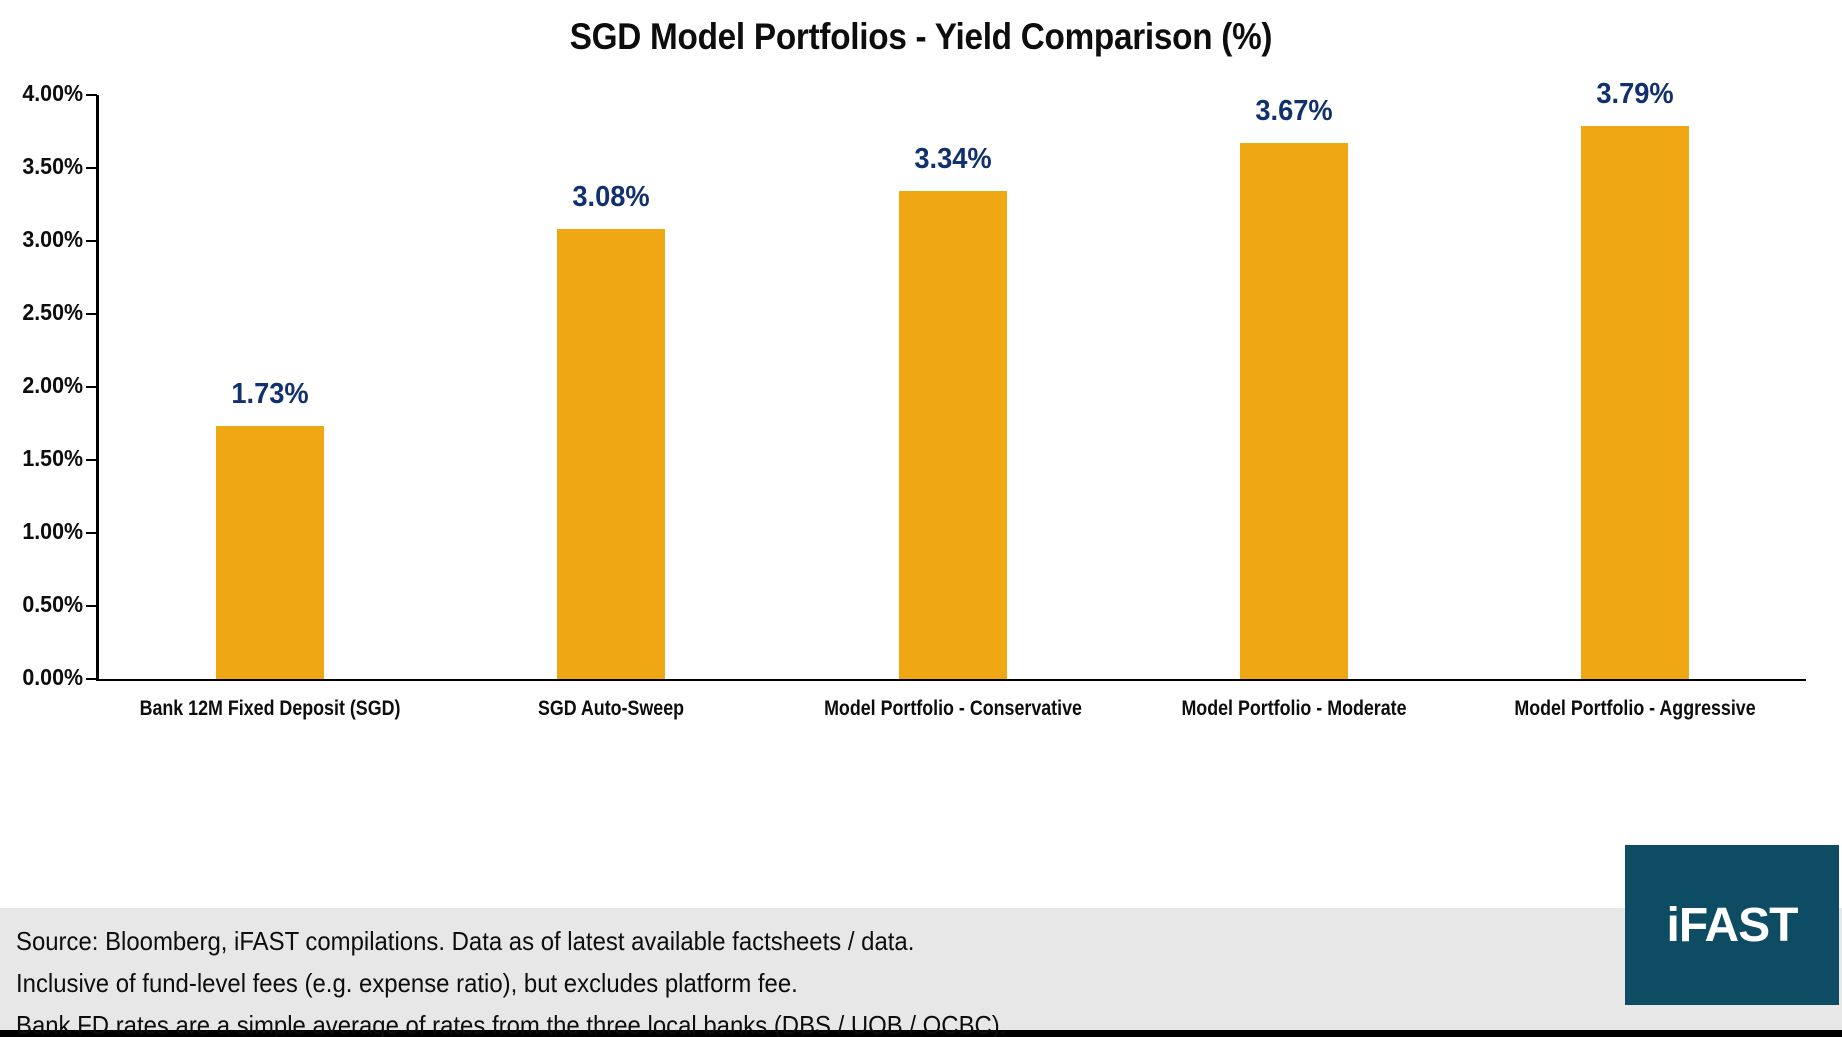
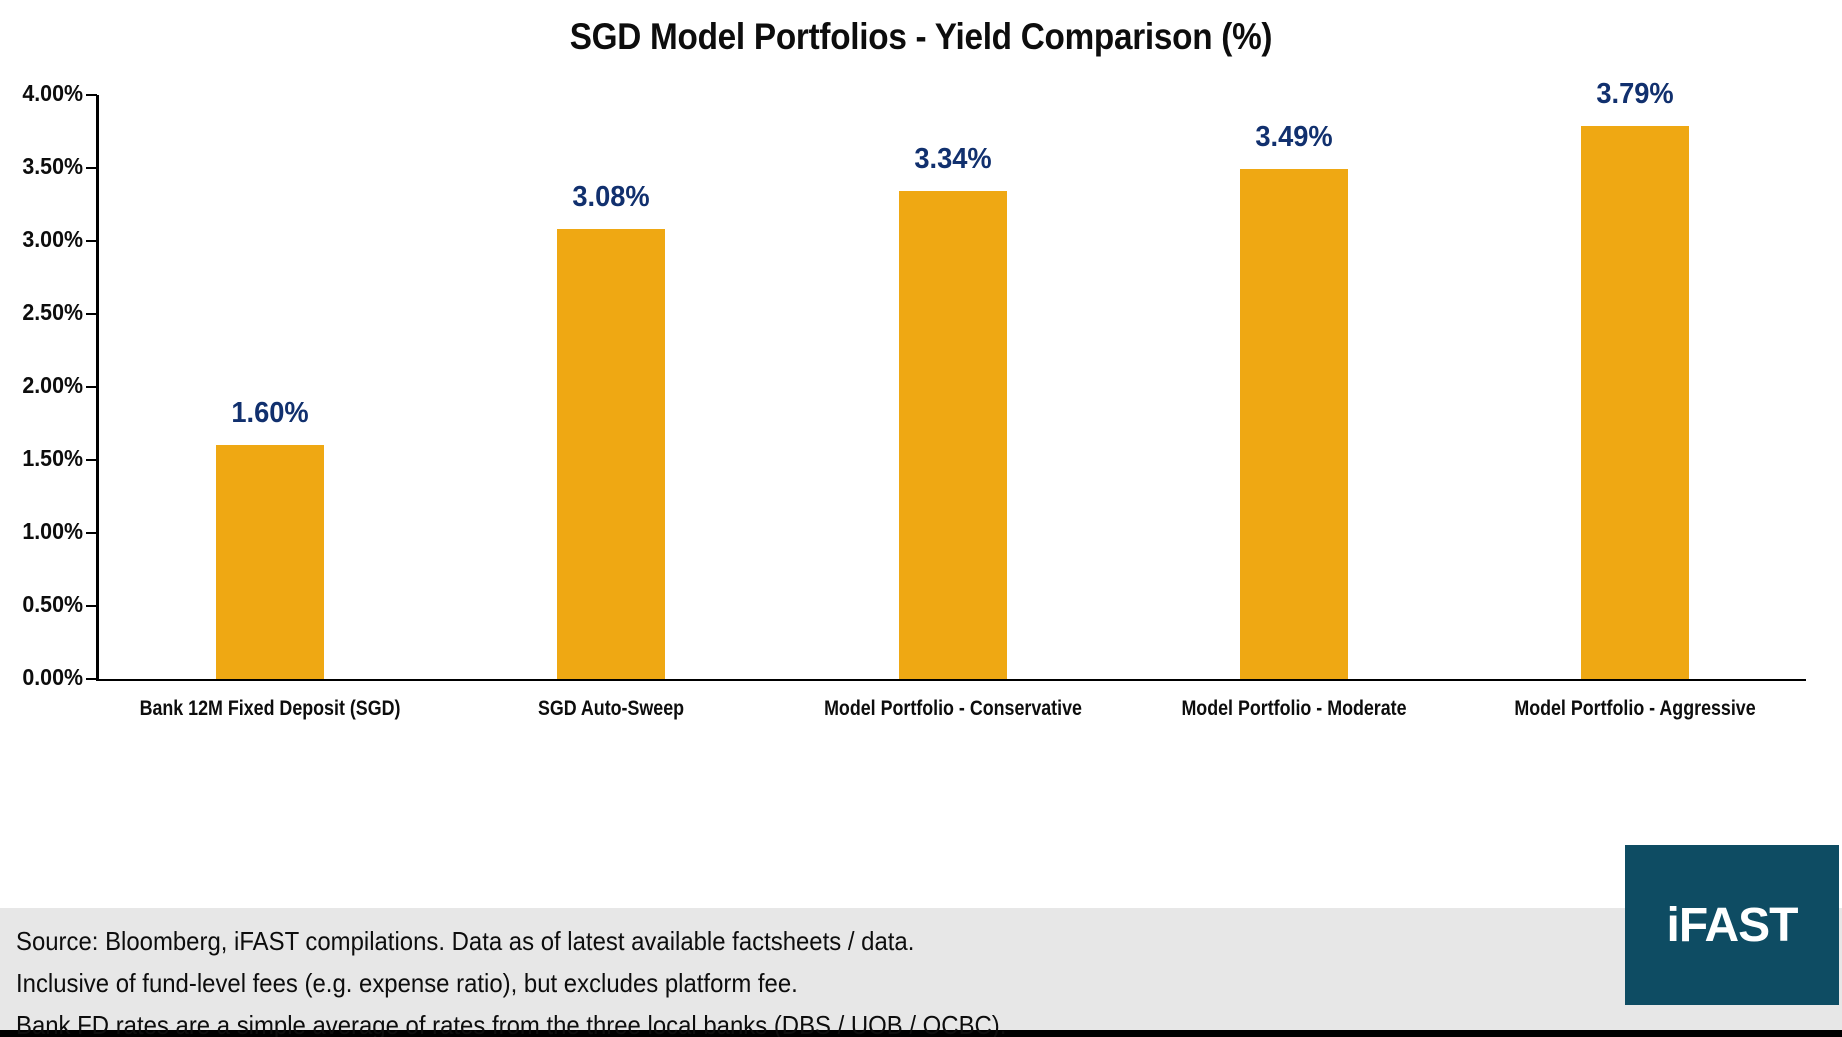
Bank 12M Fixed Deposit (SGD): 1.73% -> 1.60%
Model Portfolio - Moderate: 3.67% -> 3.49%
